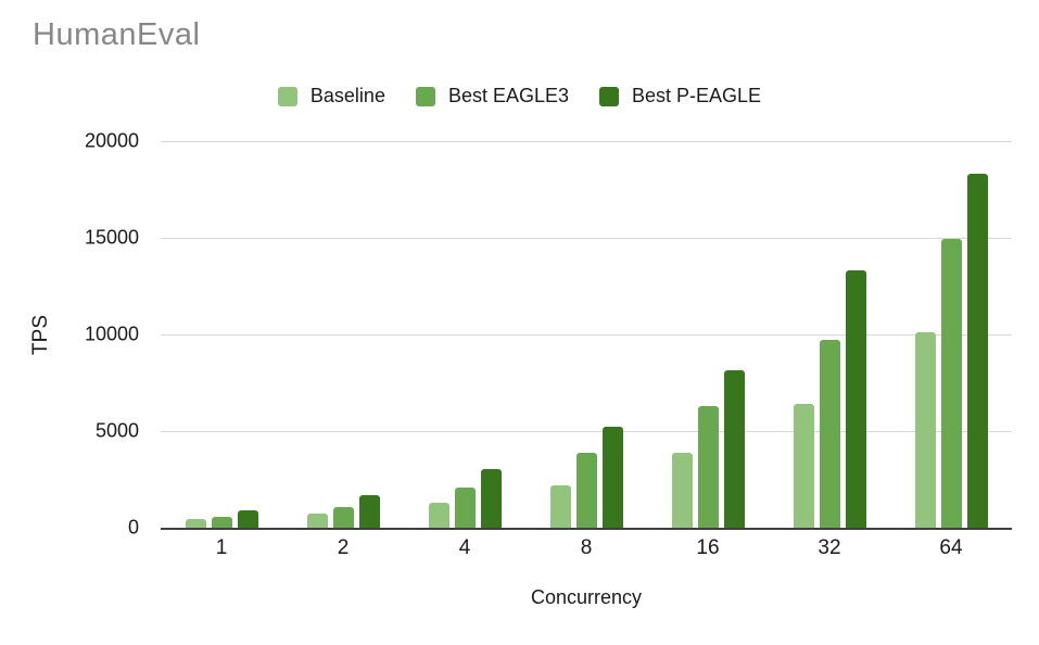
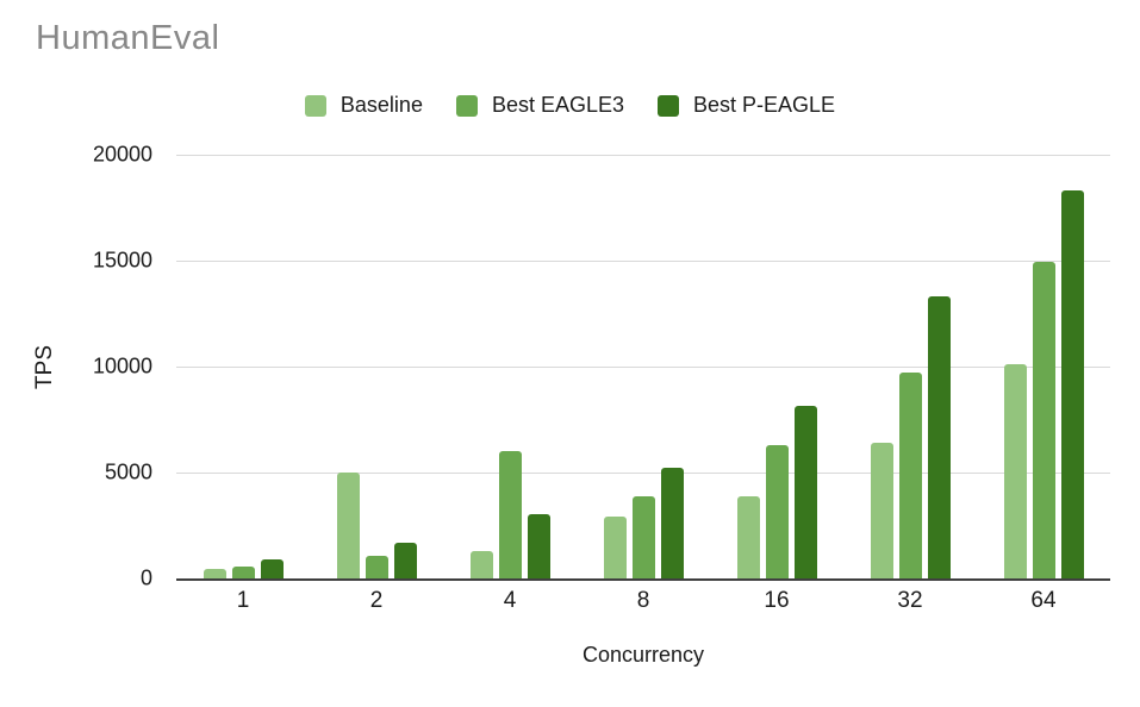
Baseline/2: 700 -> 5000
Best EAGLE3/4: 2100 -> 6000
Baseline/8: 2200 -> 2900
